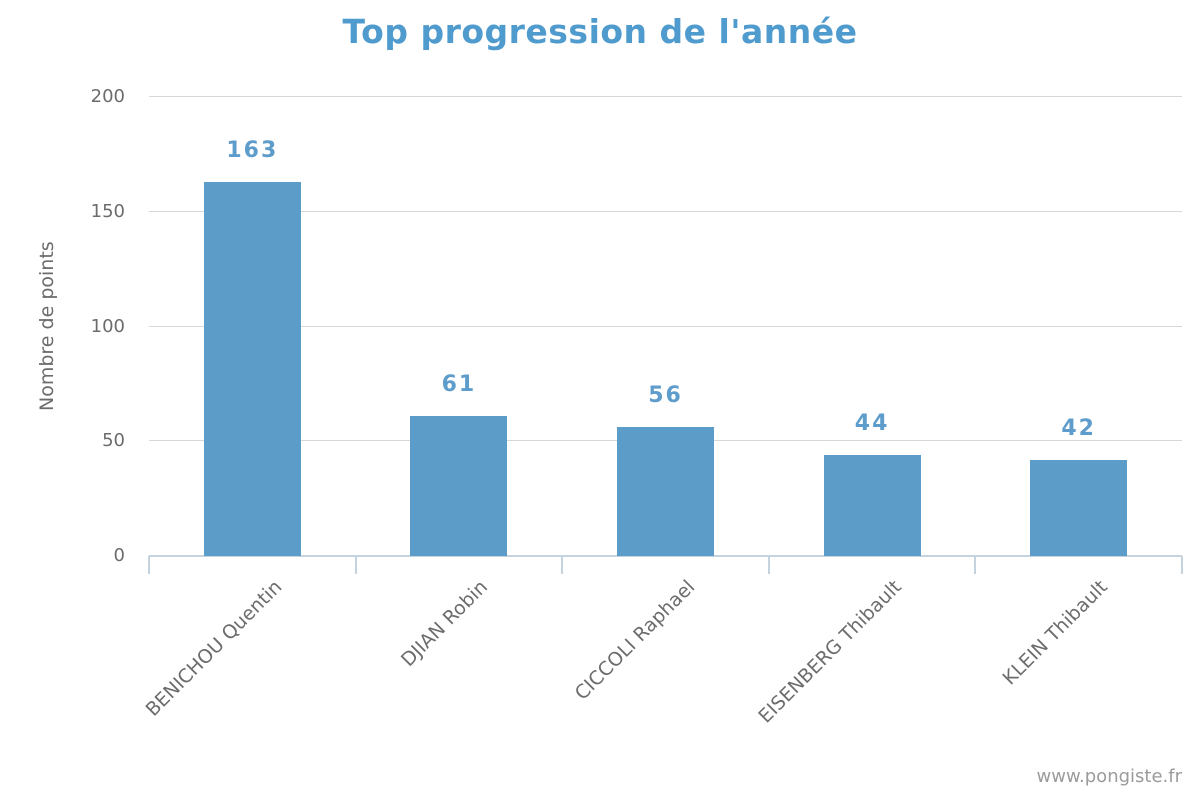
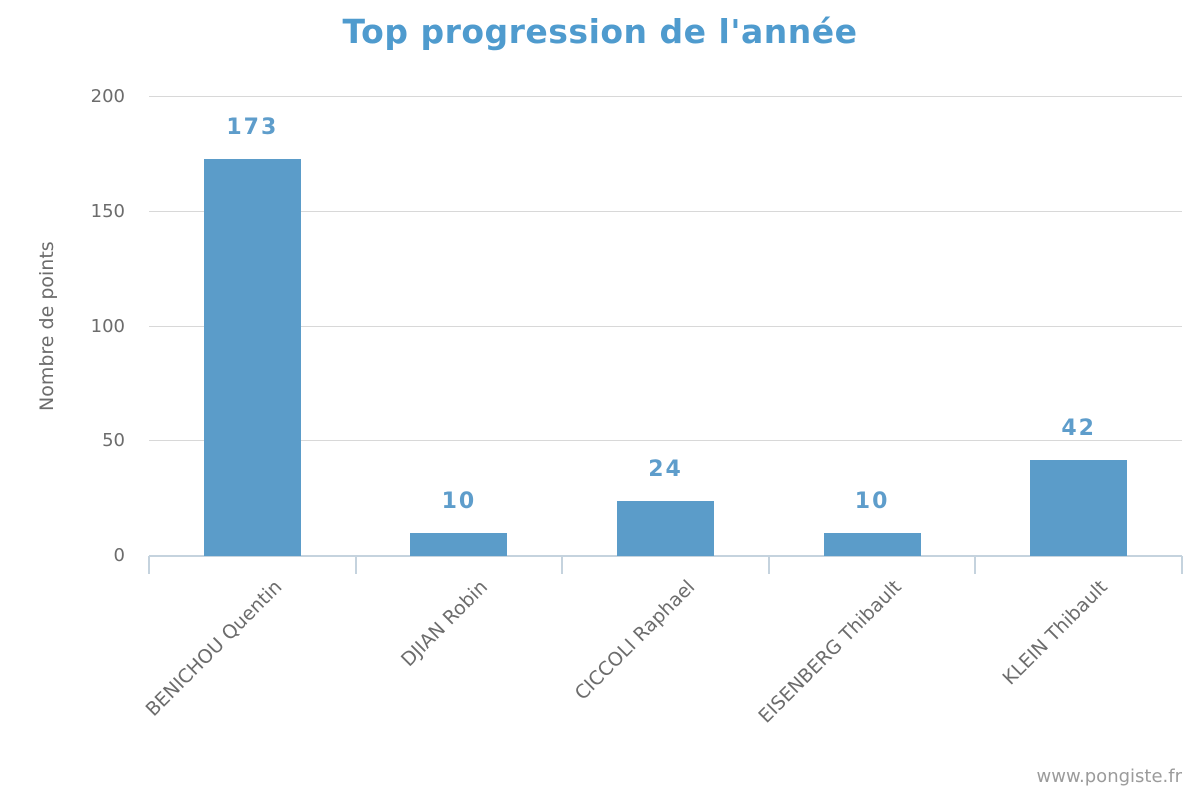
BENICHOU Quentin: 163 -> 173
DJIAN Robin: 61 -> 10
CICCOLI Raphael: 56 -> 24
EISENBERG Thibault: 44 -> 10
